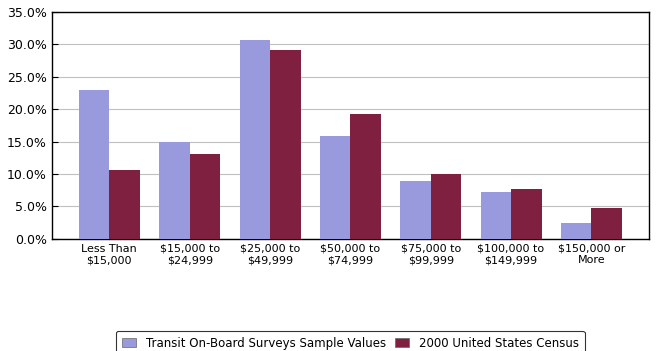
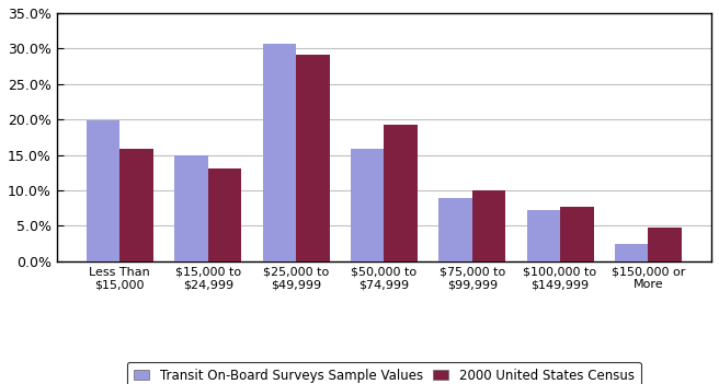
Transit On-Board Surveys Sample Values/Less Than $15,000: 23.0% -> 19.9%
2000 United States Census/Less Than $15,000: 10.6% -> 15.8%
